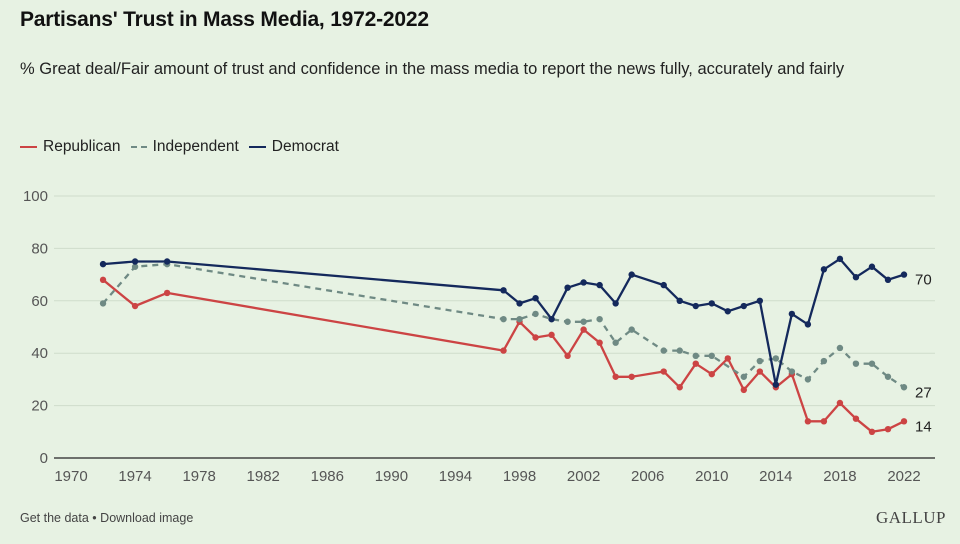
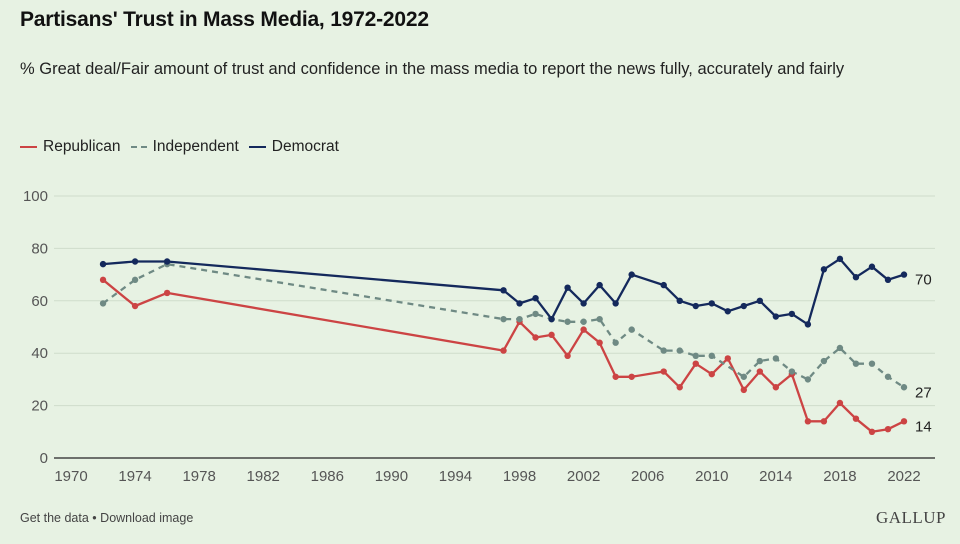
Independent/1974: 73 -> 68
Democrat/2002: 67 -> 59
Democrat/2014: 28 -> 54
